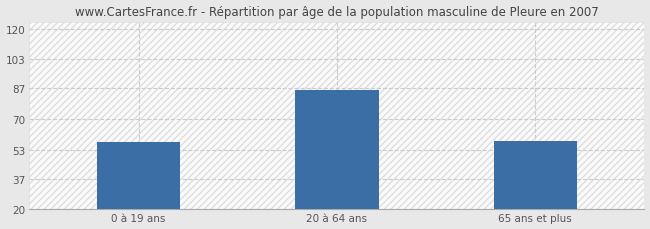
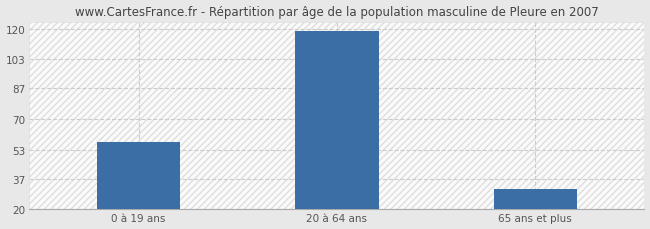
20 à 64 ans: 86 -> 119
65 ans et plus: 58 -> 31
